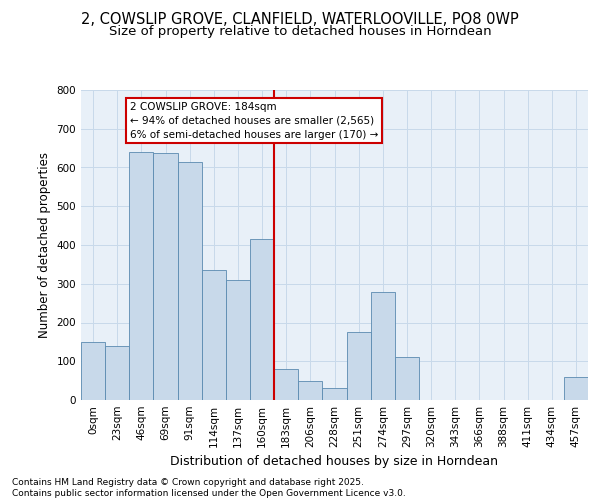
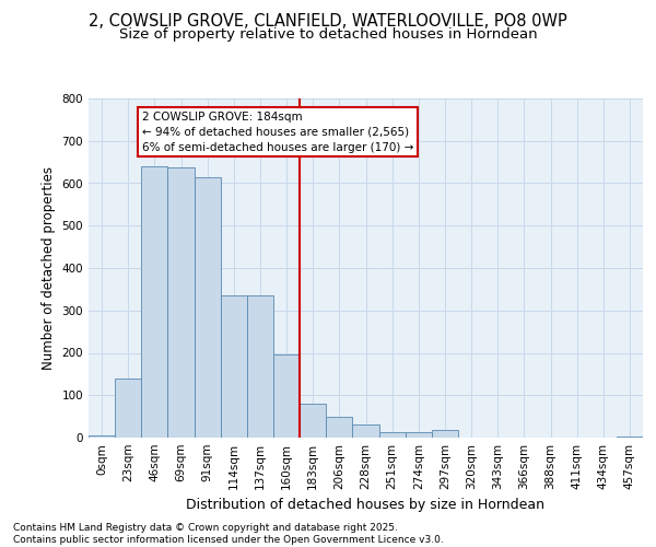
0sqm: 150 -> 5
137sqm: 310 -> 335
160sqm: 415 -> 195
251sqm: 175 -> 13
274sqm: 280 -> 12
297sqm: 110 -> 18
457sqm: 60 -> 3
